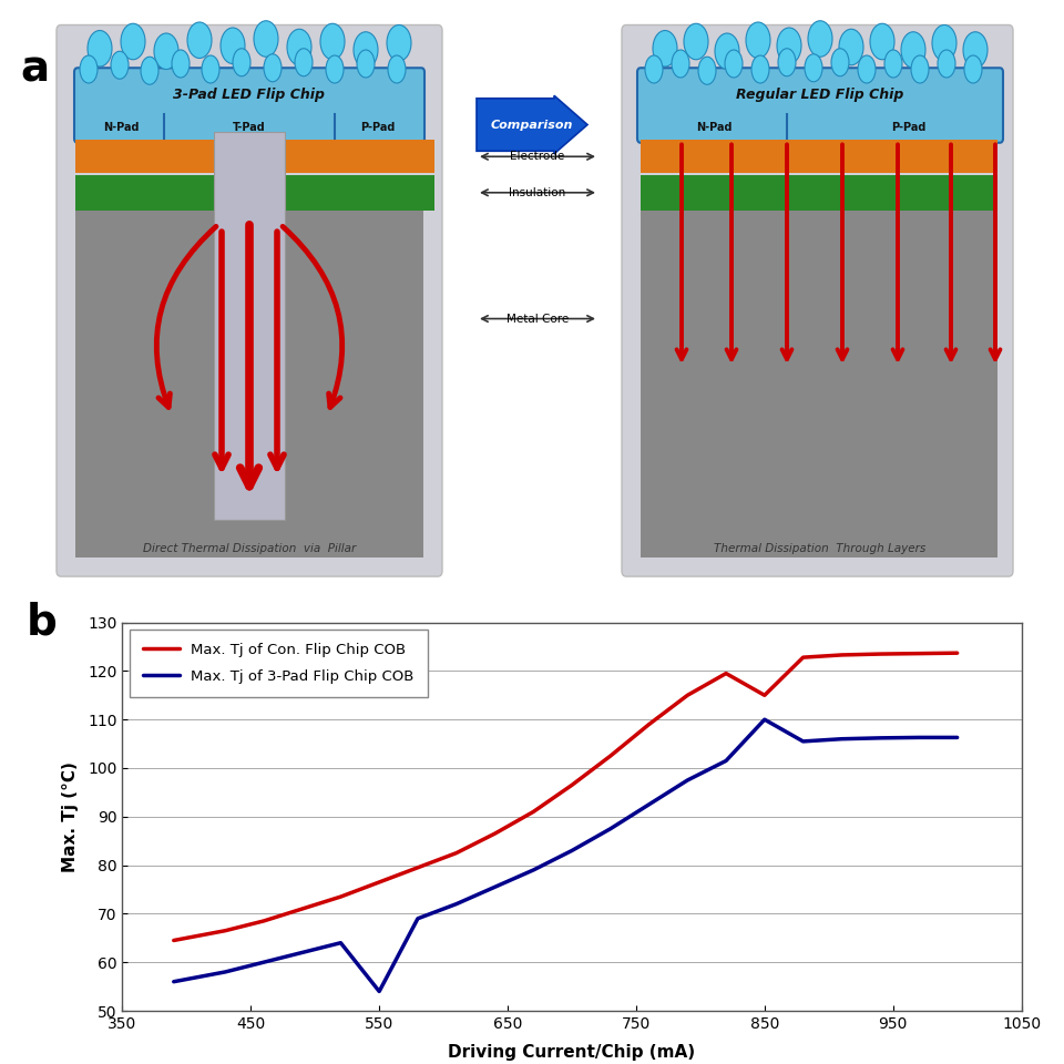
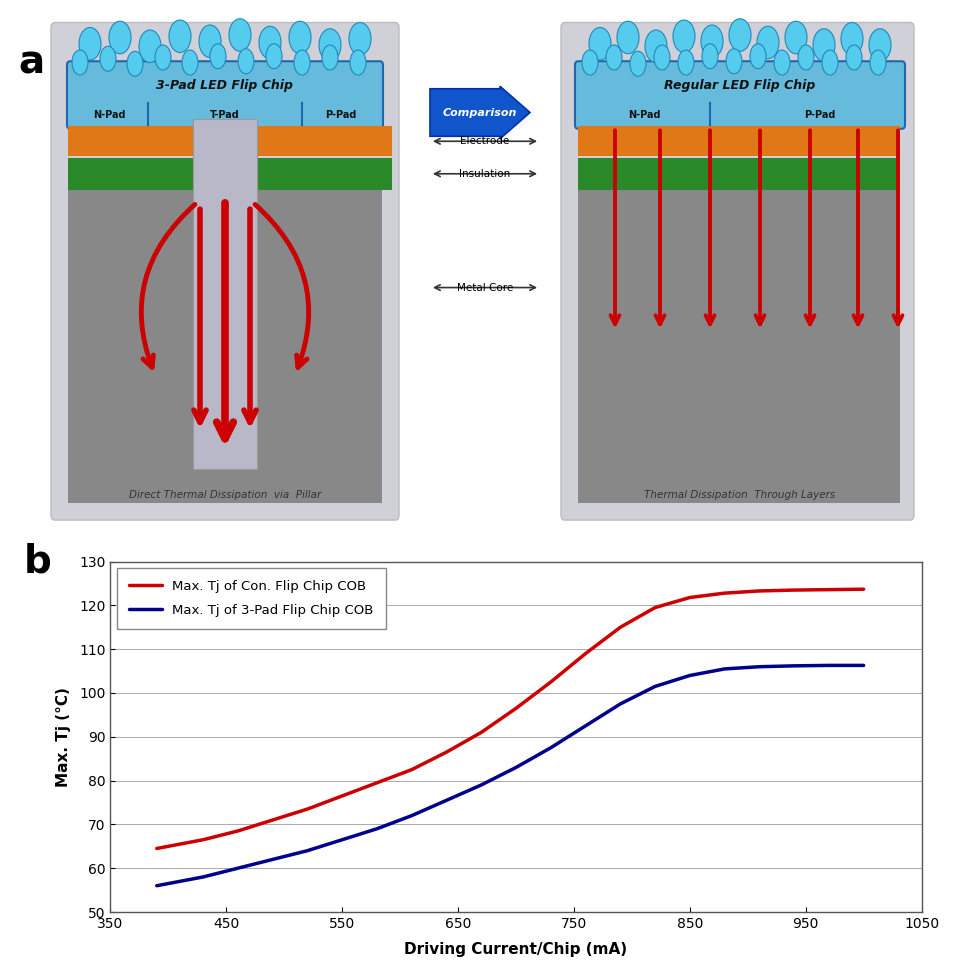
Max. Tj of 3-Pad Flip Chip COB/550: 54.0 -> 66.5
Max. Tj of Con. Flip Chip COB/850: 115.0 -> 121.8
Max. Tj of 3-Pad Flip Chip COB/850: 110.0 -> 104.0
